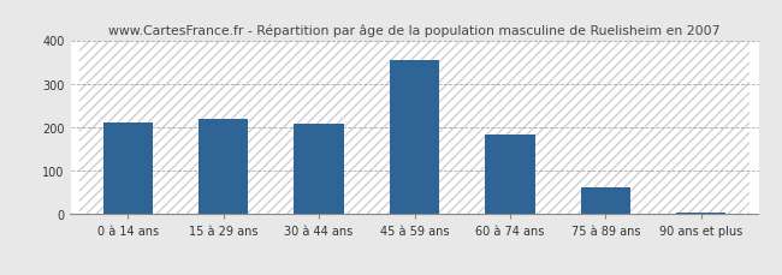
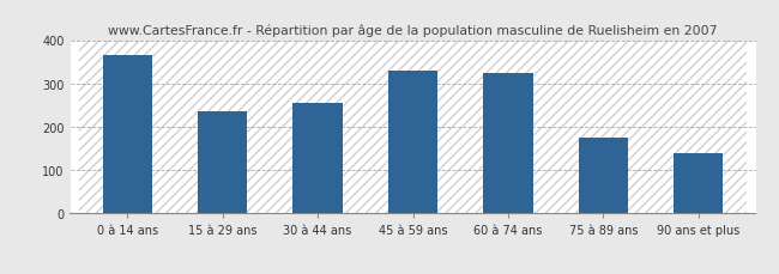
0 à 14 ans: 212 -> 365
15 à 29 ans: 220 -> 235
30 à 44 ans: 209 -> 255
45 à 59 ans: 355 -> 330
60 à 74 ans: 182 -> 325
75 à 89 ans: 62 -> 175
90 ans et plus: 5 -> 140
